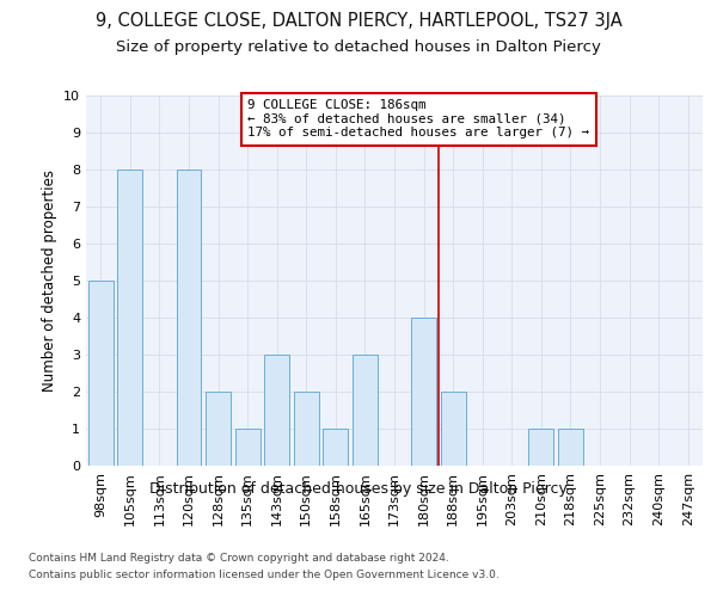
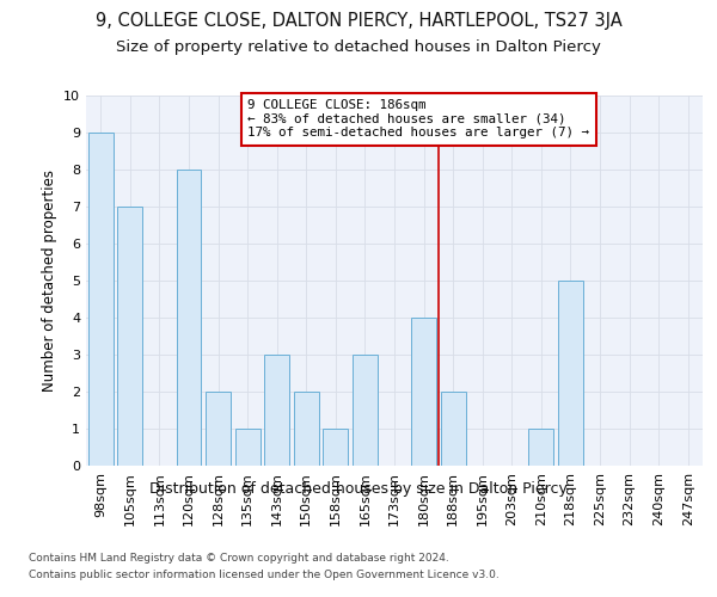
98sqm: 5 -> 9
105sqm: 8 -> 7
218sqm: 1 -> 5
